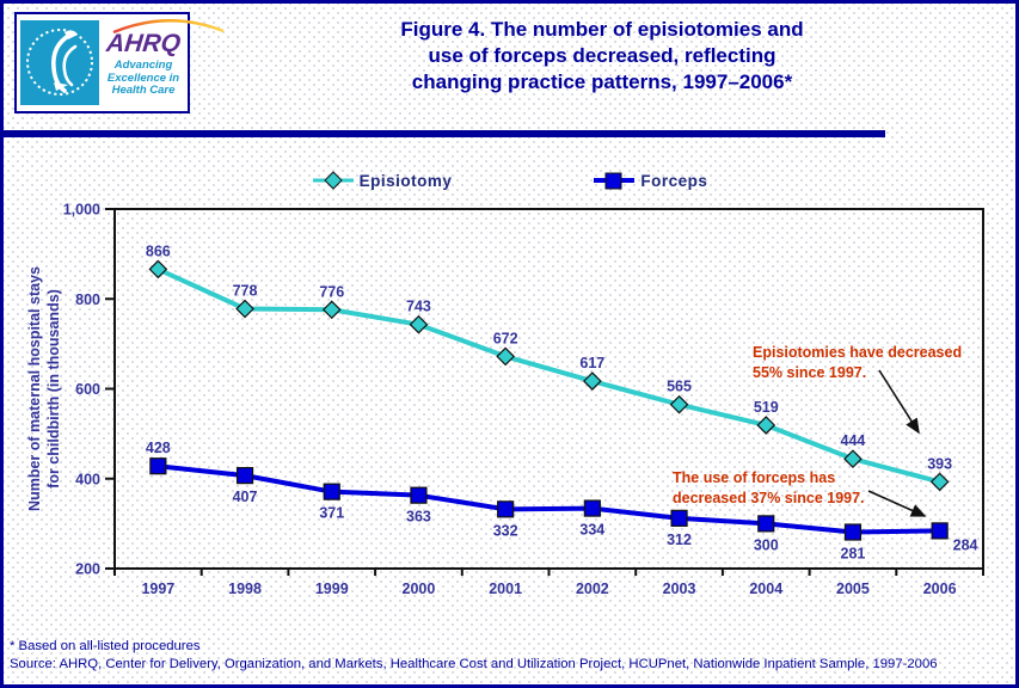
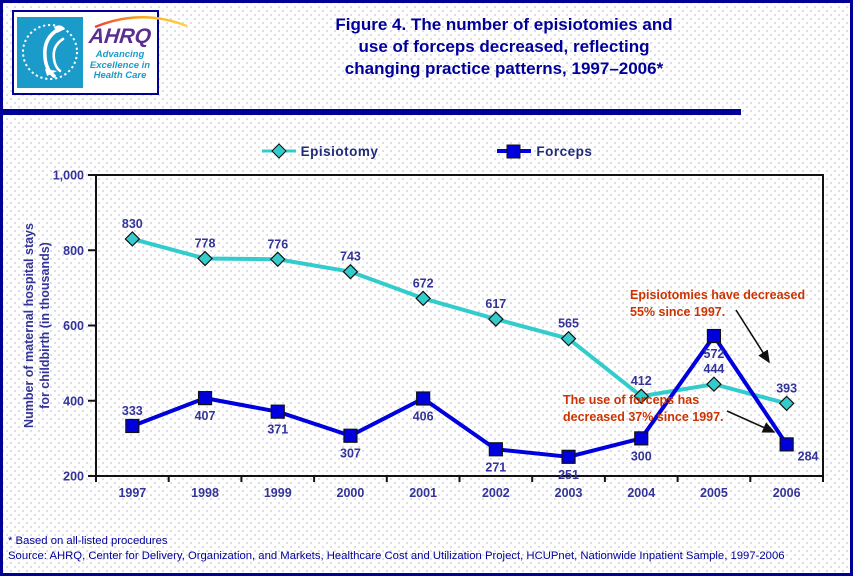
Episiotomy/1997: 866 -> 830
Forceps/1997: 428 -> 333
Forceps/2000: 363 -> 307
Forceps/2001: 332 -> 406
Forceps/2002: 334 -> 271
Forceps/2003: 312 -> 251
Episiotomy/2004: 519 -> 412
Forceps/2005: 281 -> 572
